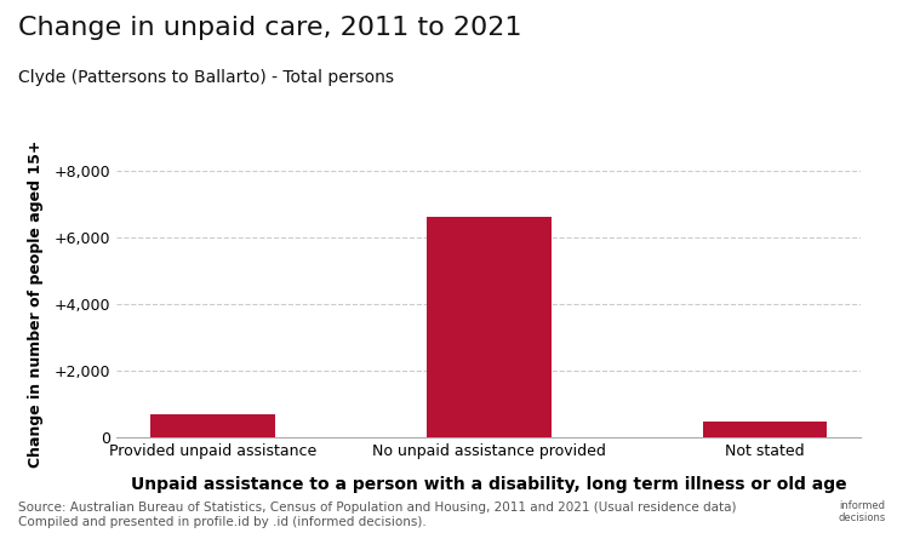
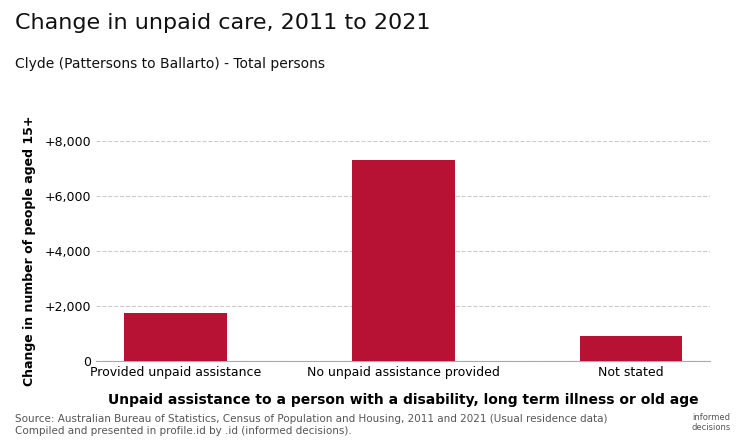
Provided unpaid assistance: 700 -> 1,750
No unpaid assistance provided: 6,600 -> 7,300
Not stated: 450 -> 900
